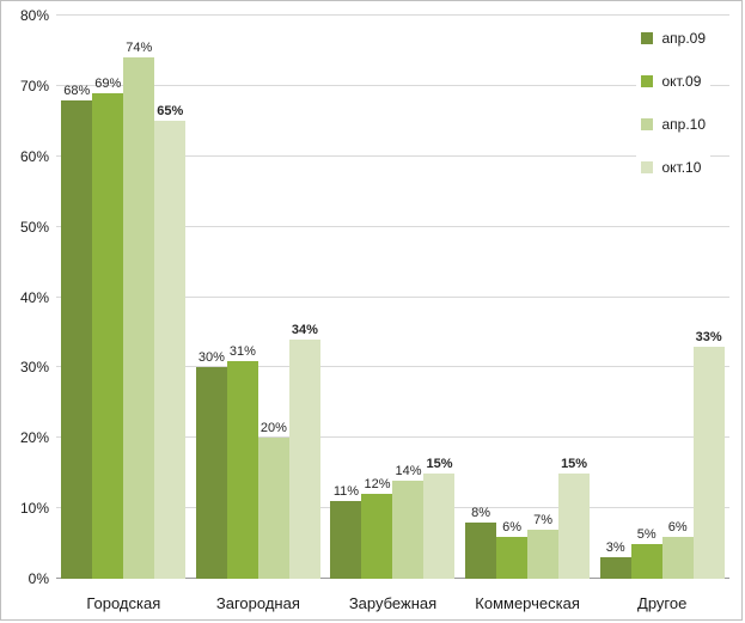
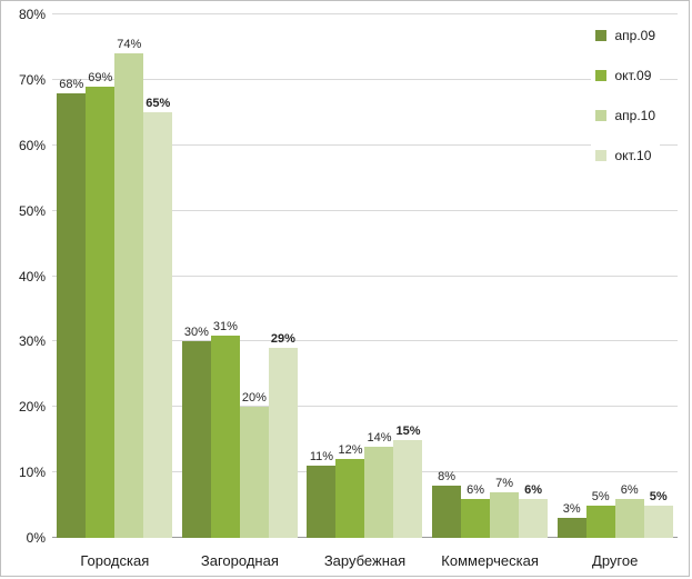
окт.10/Загородная: 34% -> 29%
окт.10/Коммерческая: 15% -> 6%
окт.10/Другое: 33% -> 5%
